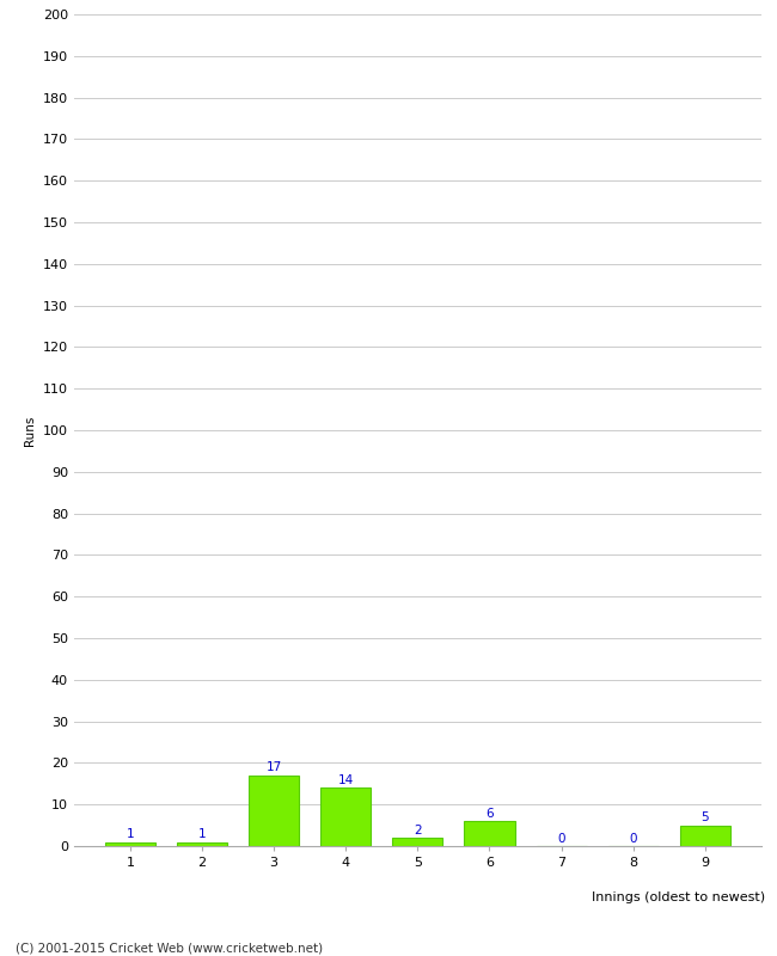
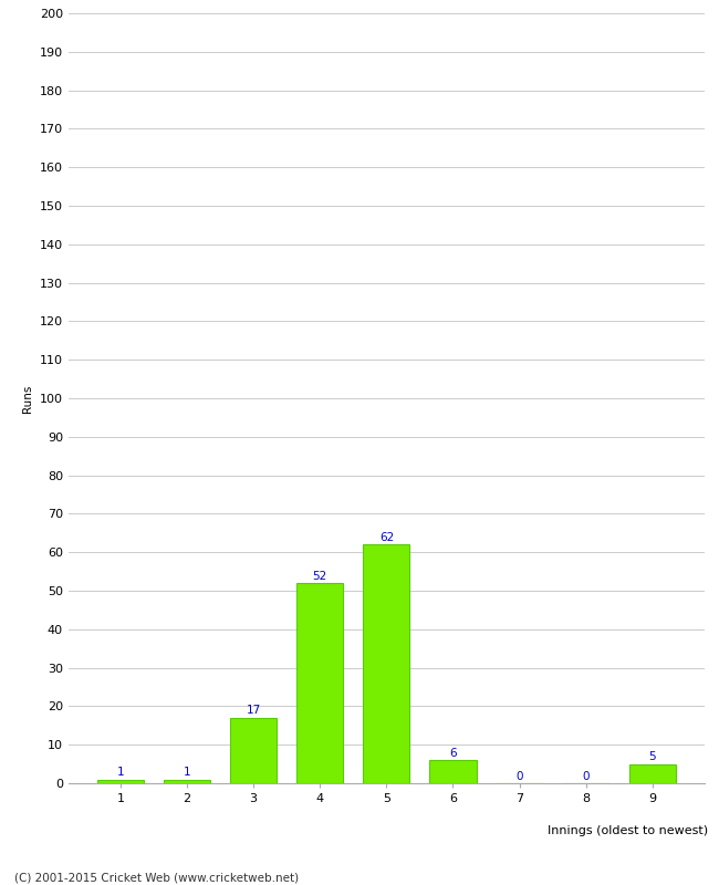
4: 14 -> 52
5: 2 -> 62
